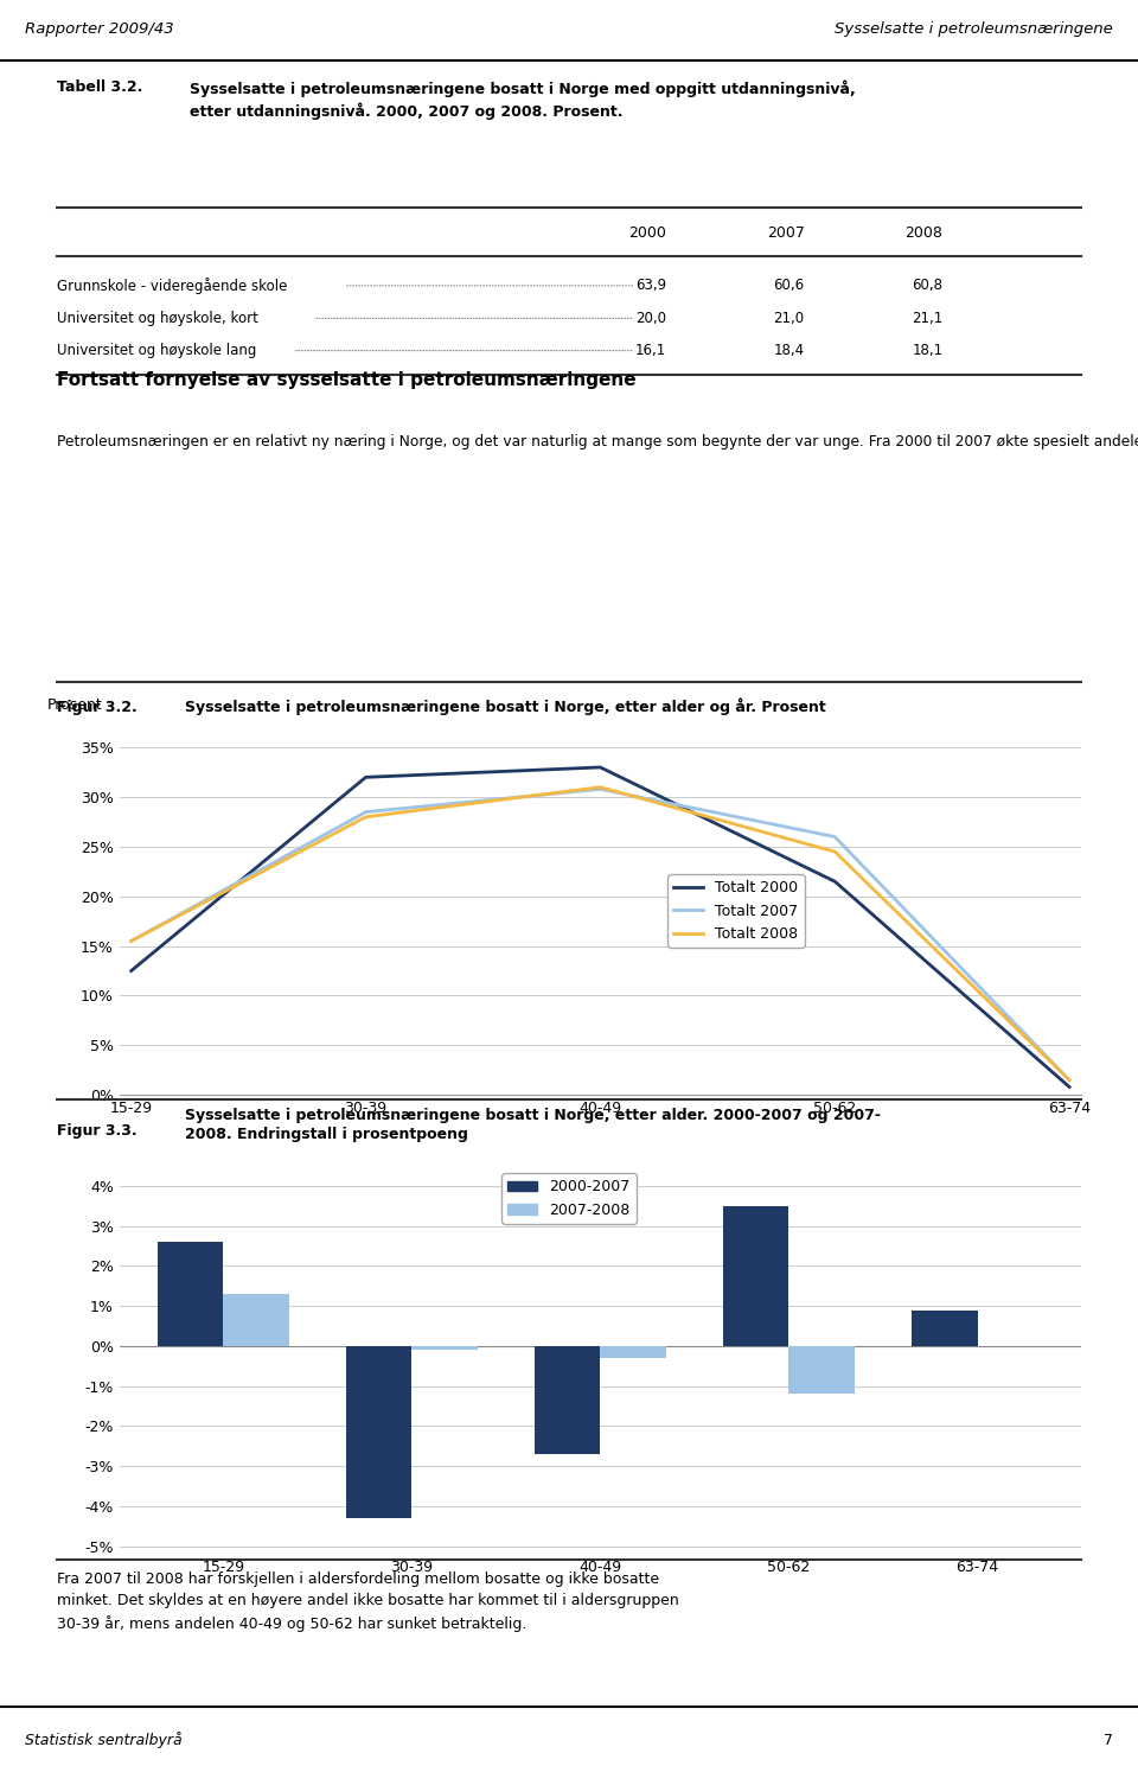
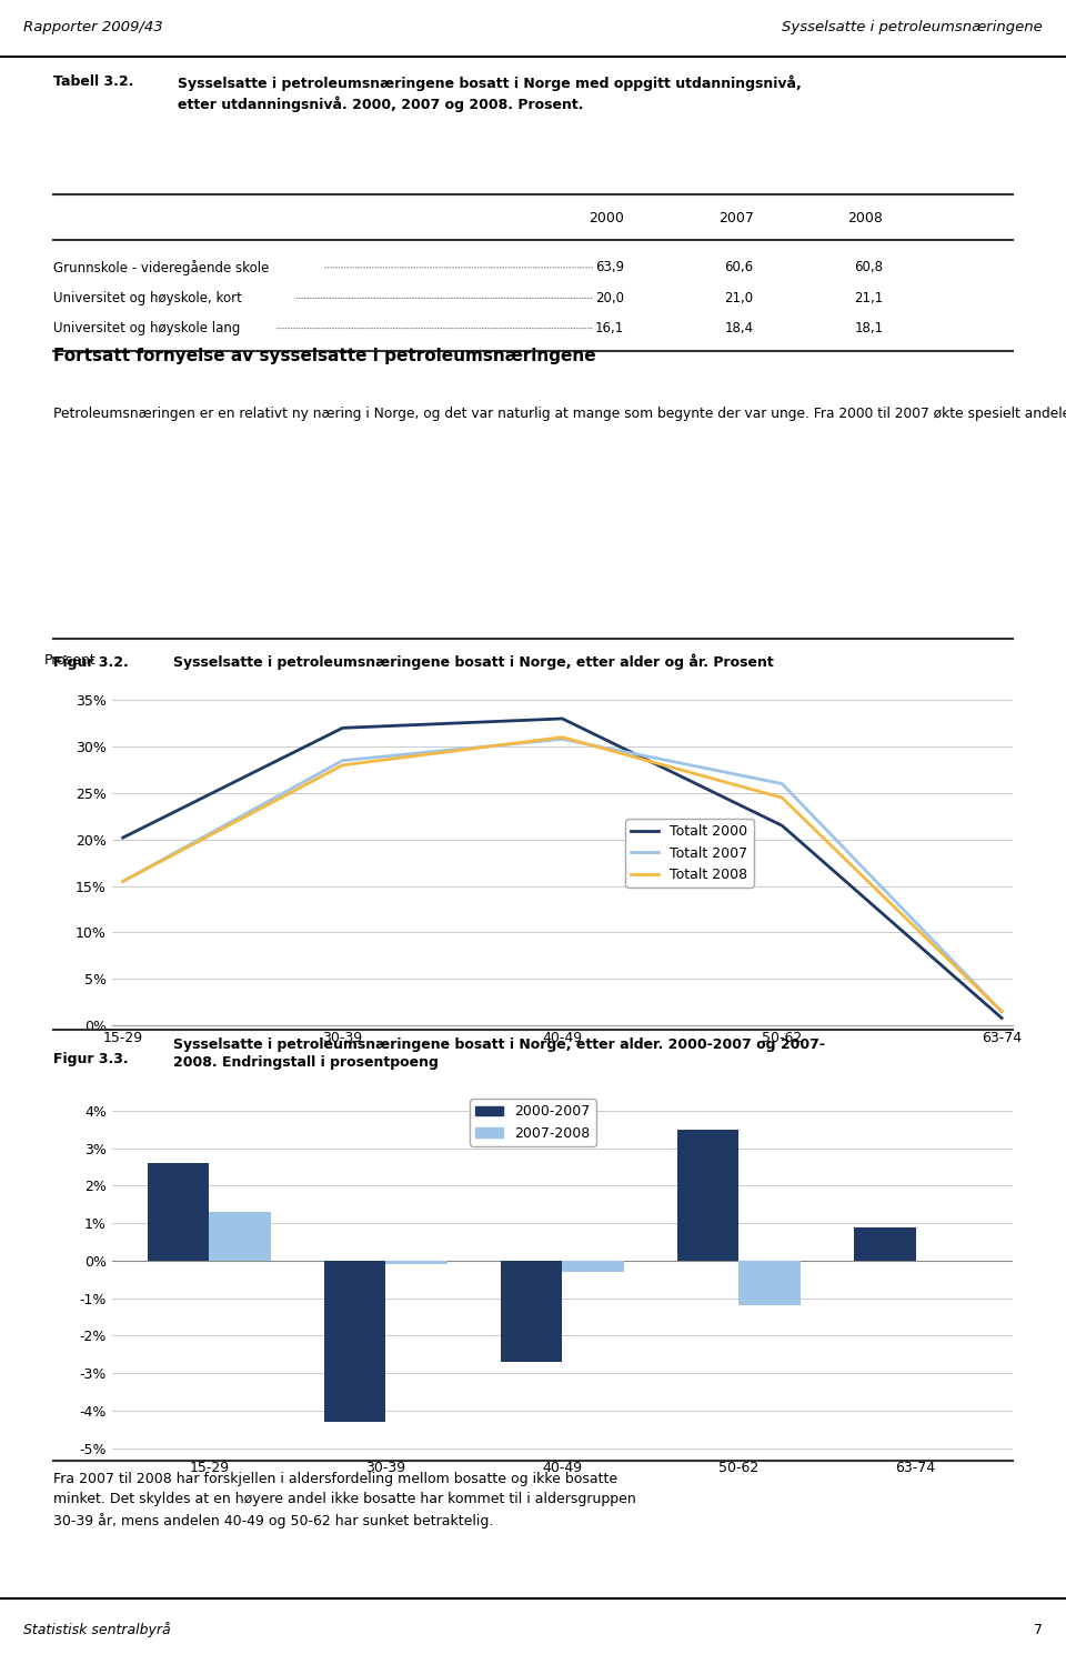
Totalt 2000/15-29: 12.5% -> 20.2%
